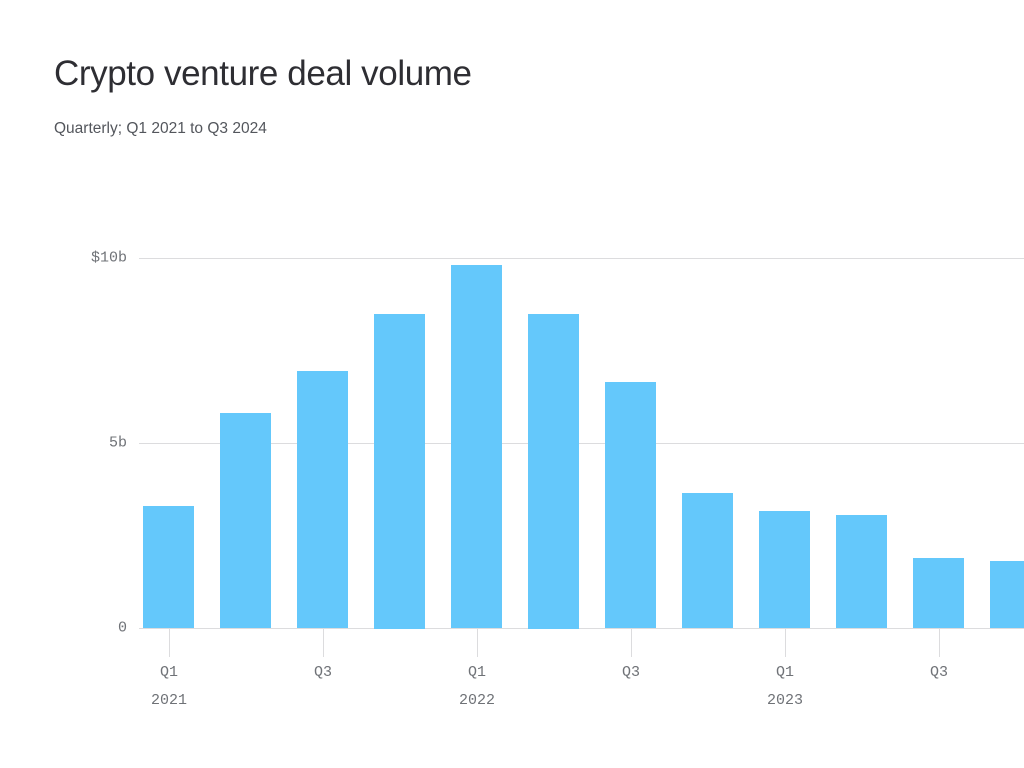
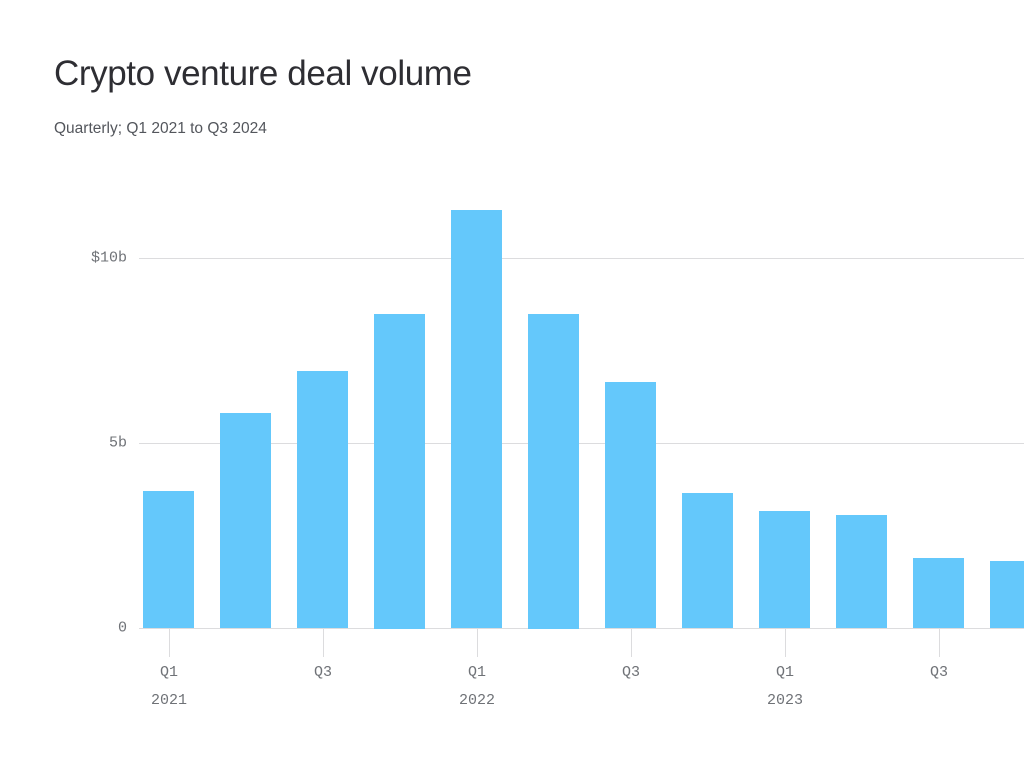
Q1 2021: $3.3b -> $3.7b
Q1 2022: $9.8b -> $11.3b
